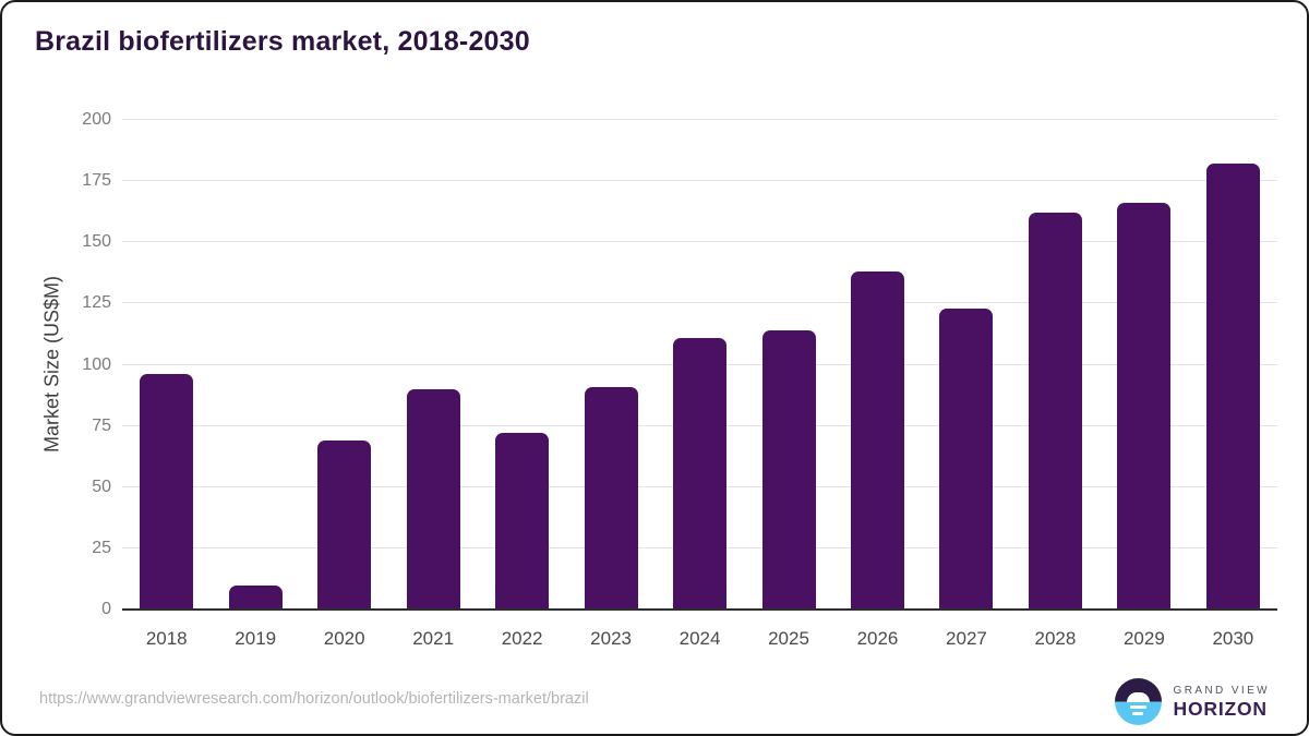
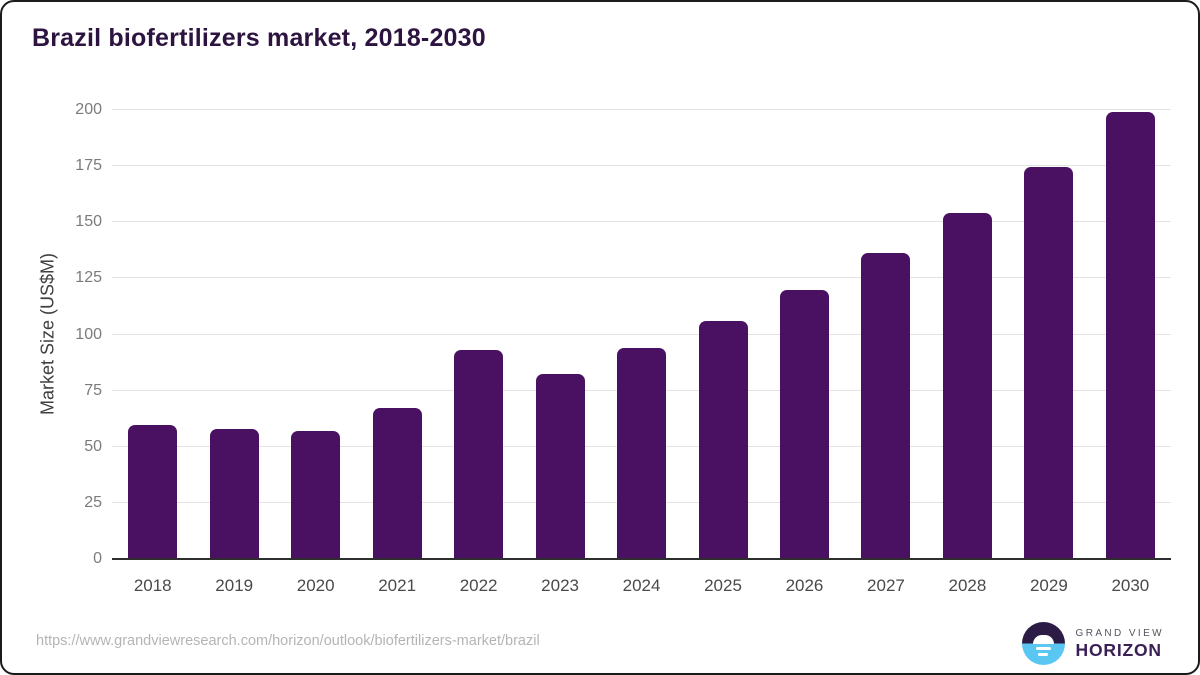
2018: 96 -> 60
2019: 10 -> 58
2020: 69 -> 57
2021: 90 -> 67
2022: 72 -> 93
2023: 91 -> 83
2024: 111 -> 94
2025: 114 -> 106
2026: 138 -> 120
2027: 123 -> 136
2028: 162 -> 154
2029: 166 -> 175
2030: 182 -> 199
